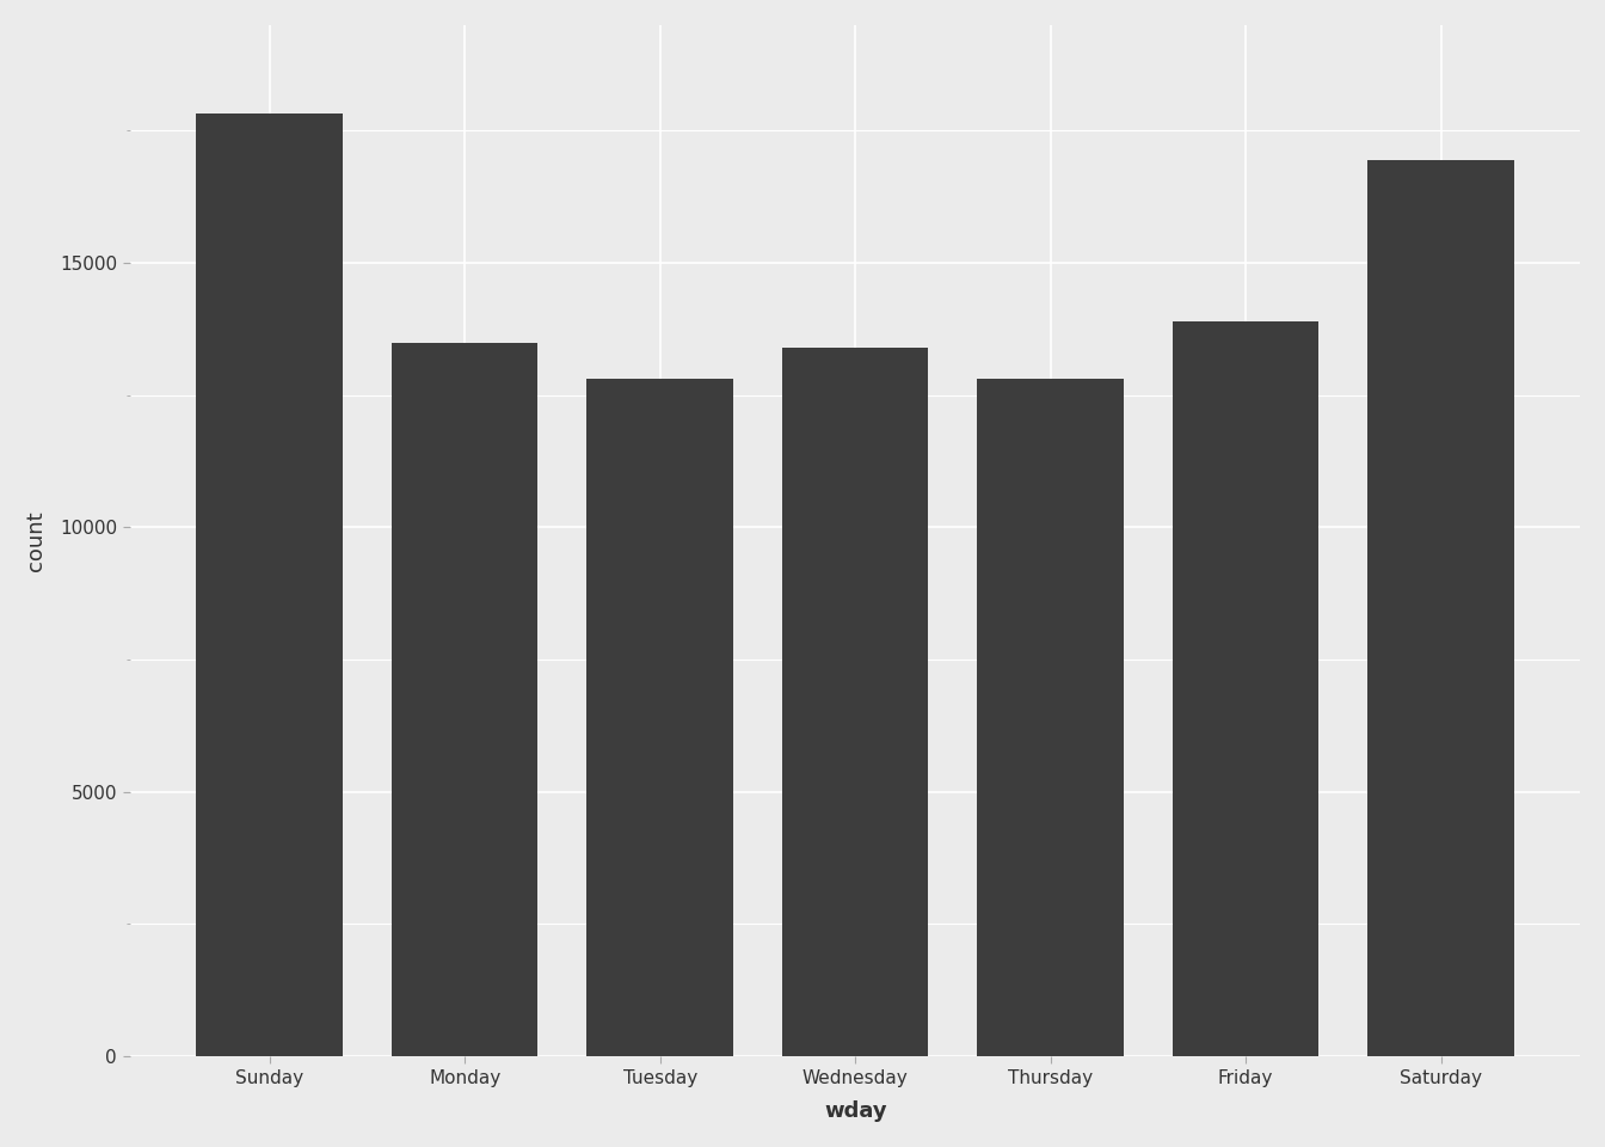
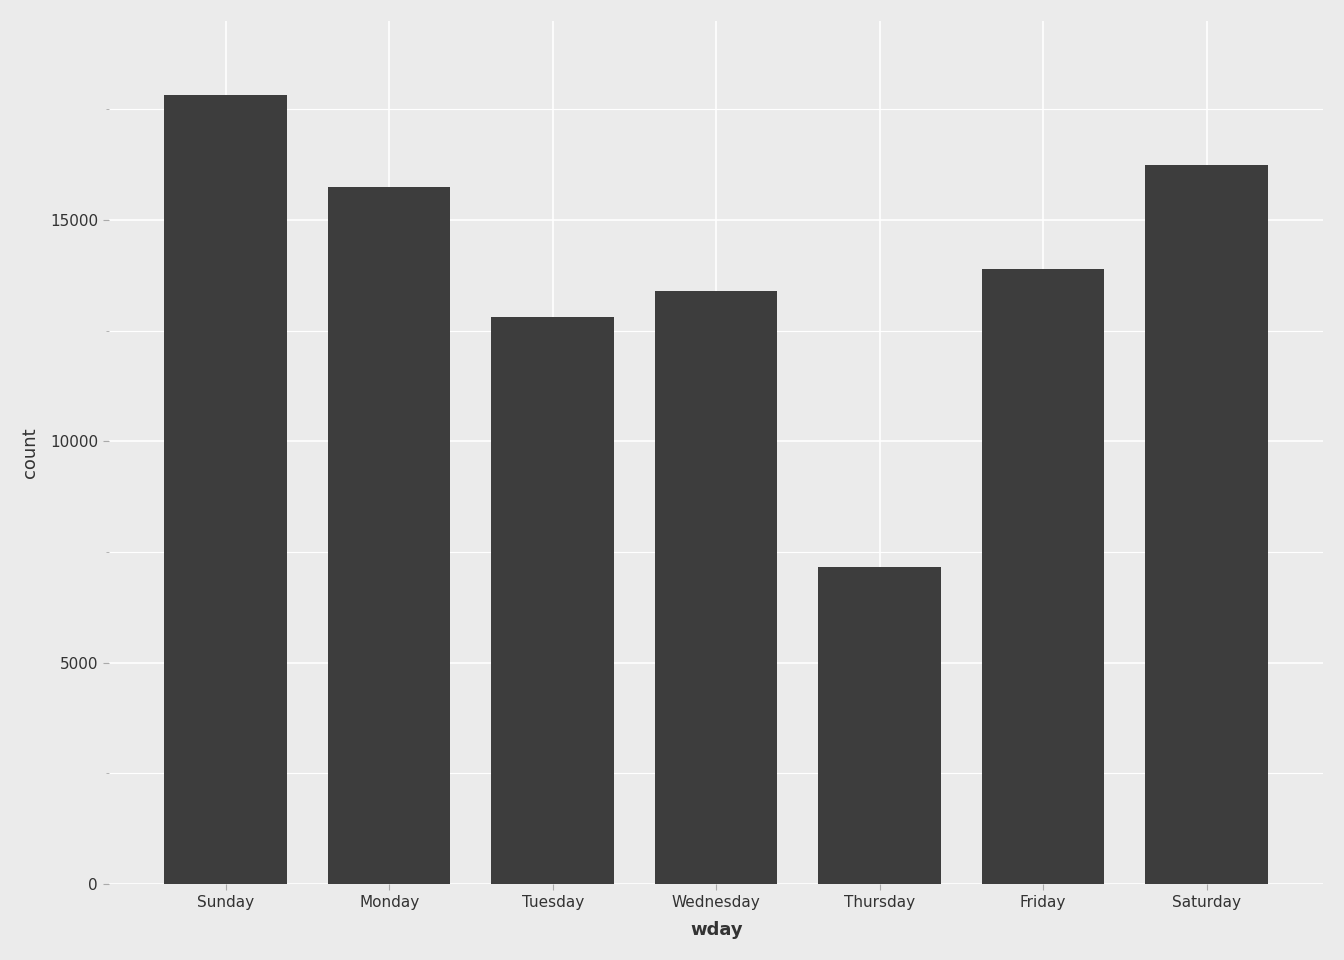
Monday: 13490 -> 15750
Thursday: 12800 -> 7150
Saturday: 16950 -> 16250
